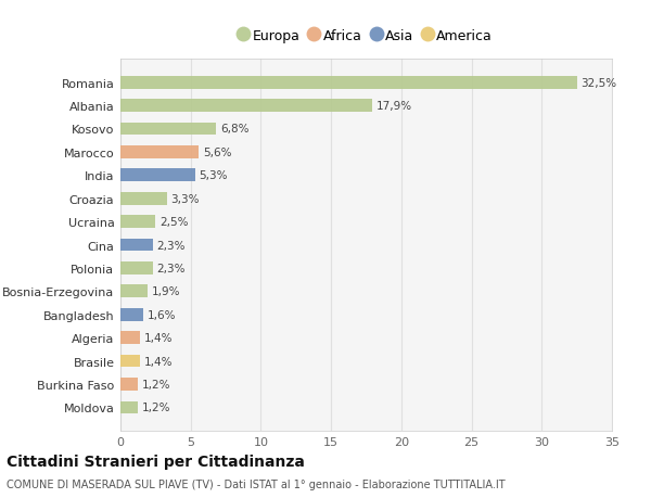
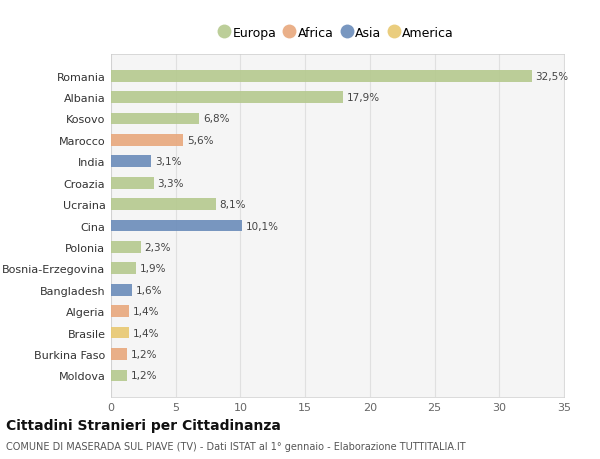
India: 5,3% -> 3,1%
Ucraina: 2,5% -> 8,1%
Cina: 2,3% -> 10,1%
